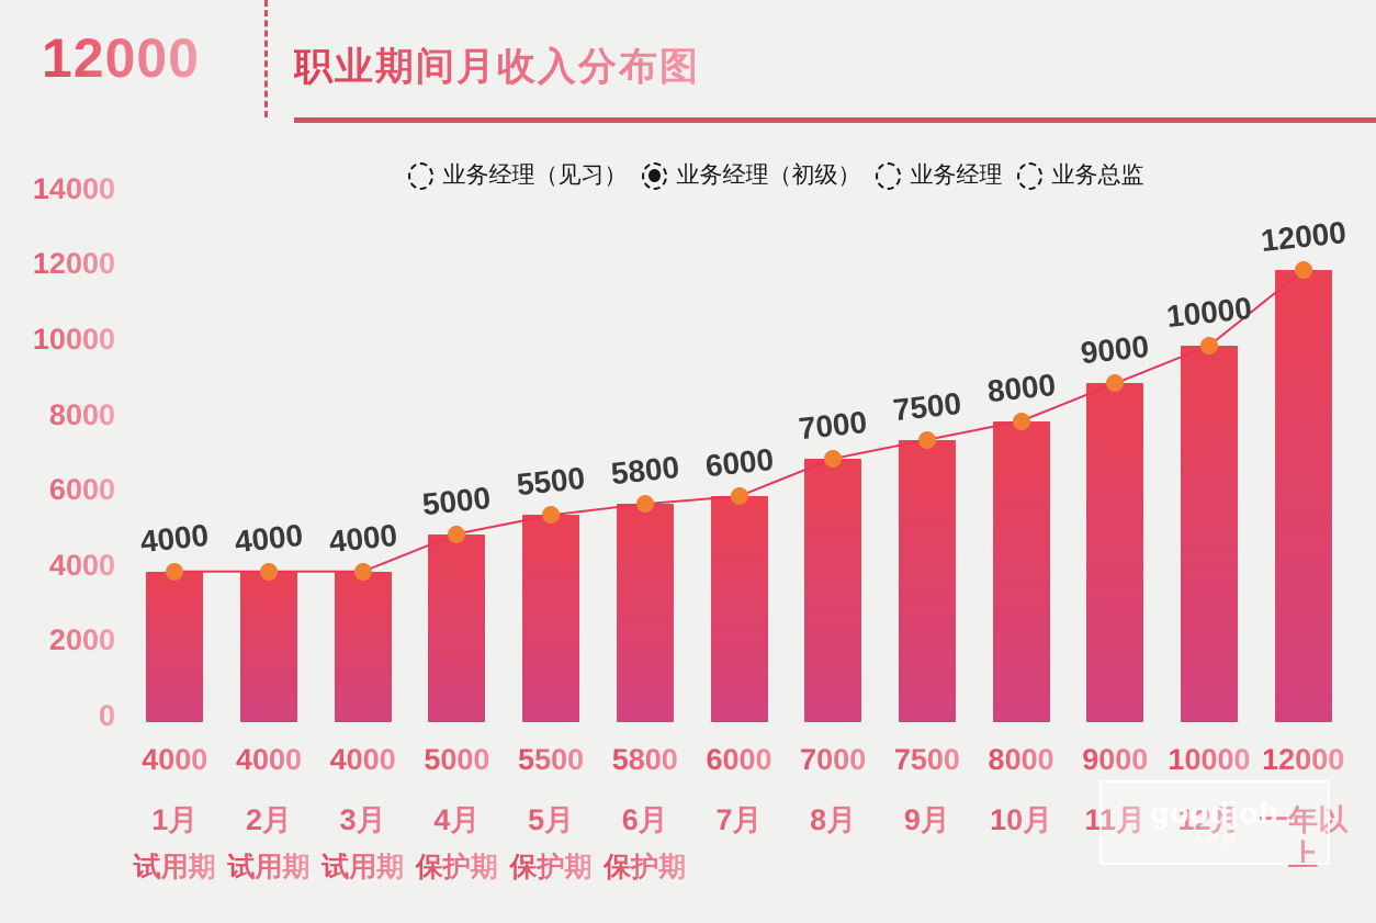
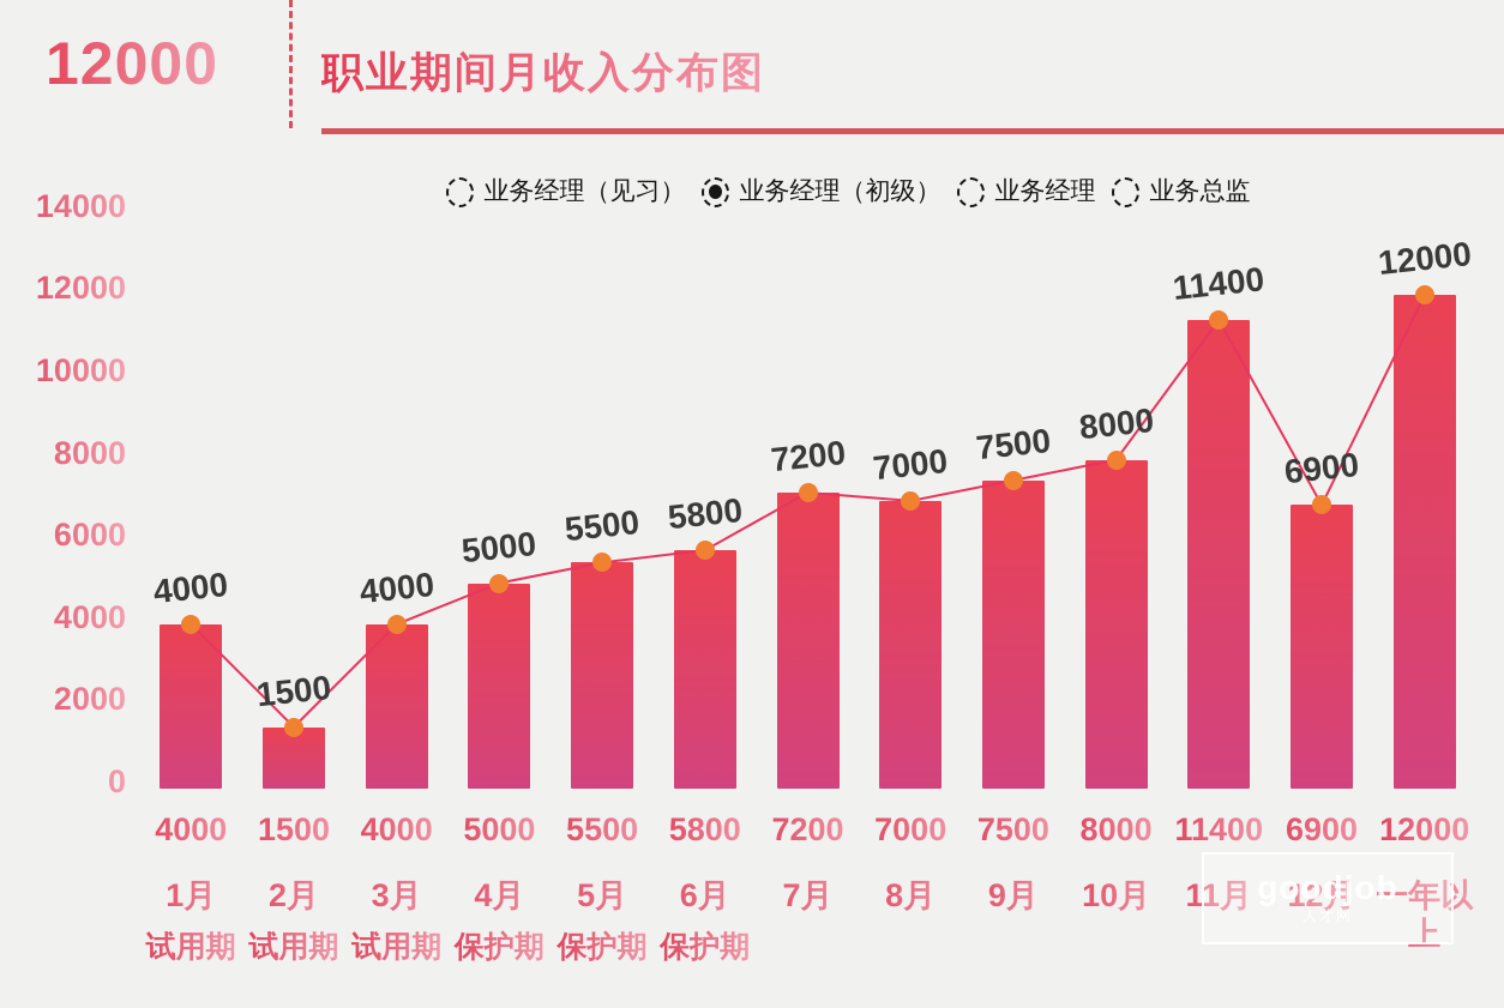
2月: 4000 -> 1500
7月: 6000 -> 7200
11月: 9000 -> 11400
12月: 10000 -> 6900
